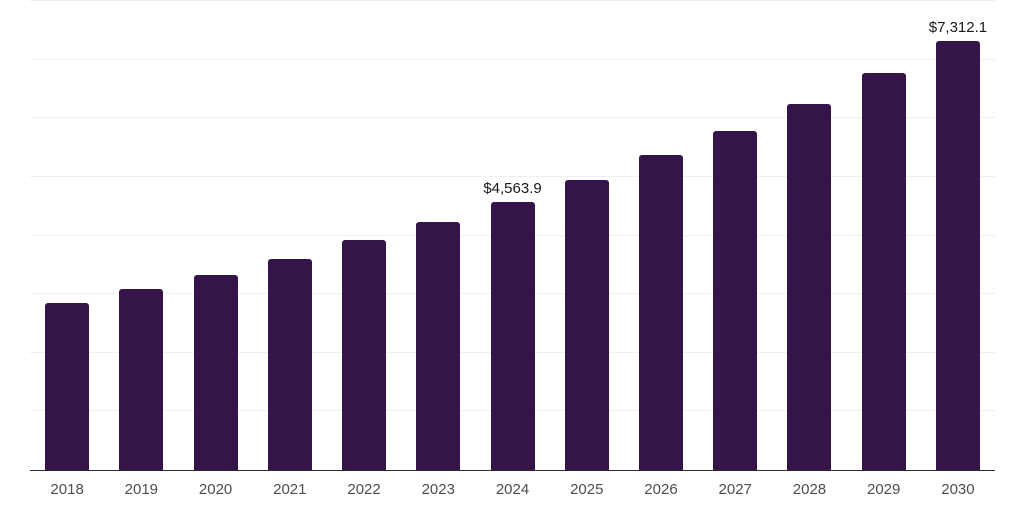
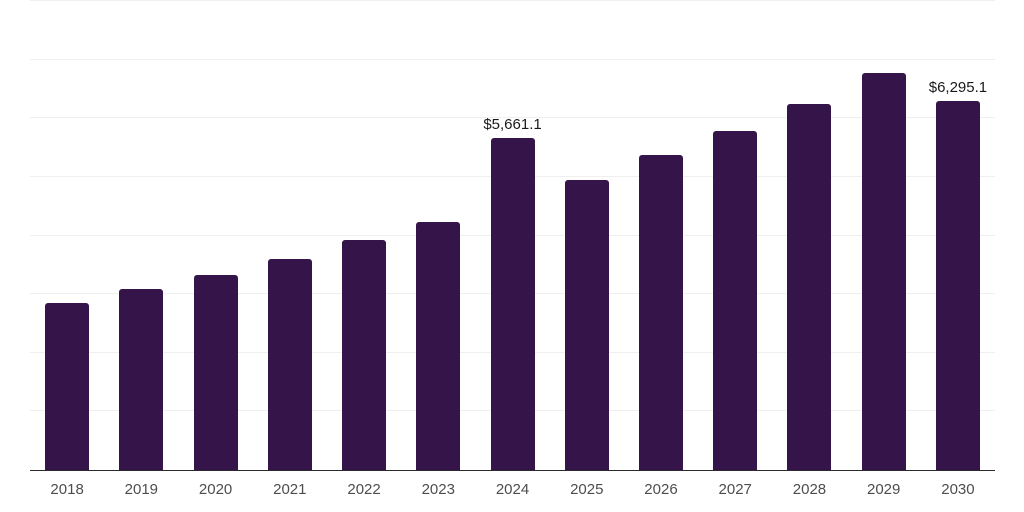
2024: $4,563.9 -> $5,661.1
2030: $7,312.1 -> $6,295.1
